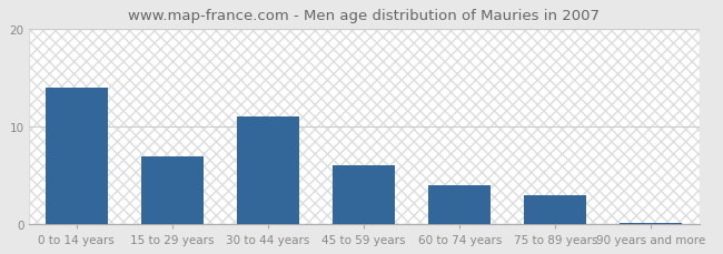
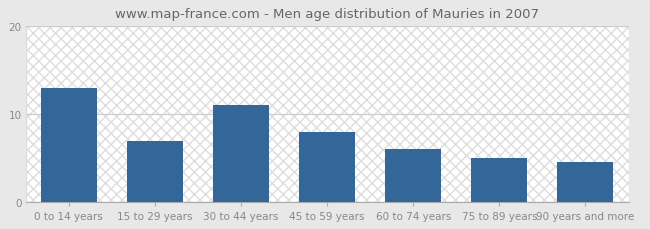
0 to 14 years: 14.0 -> 13.0
45 to 59 years: 6.0 -> 8.0
60 to 74 years: 4.0 -> 6.0
75 to 89 years: 3.0 -> 5.0
90 years and more: 0.2 -> 4.6
